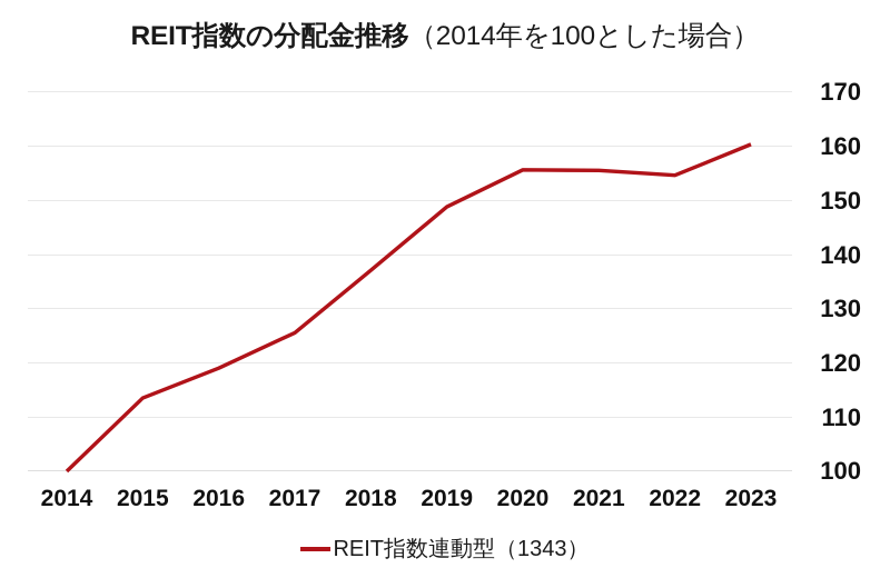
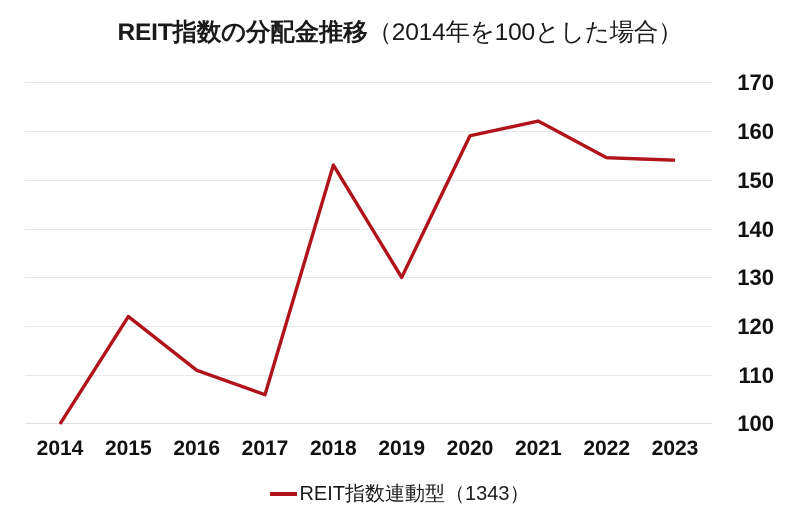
2015: 114 -> 122
2016: 119 -> 111
2017: 126 -> 106
2018: 137 -> 153
2019: 149 -> 130
2020: 156 -> 159
2021: 155 -> 162
2023: 160 -> 154
